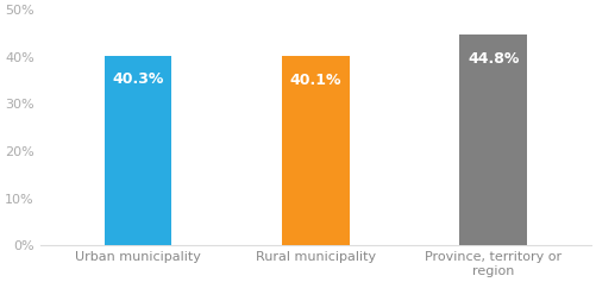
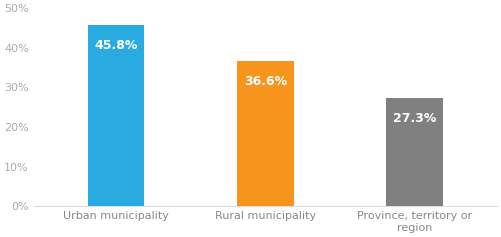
Urban municipality: 40.3% -> 45.8%
Rural municipality: 40.1% -> 36.6%
Province, territory or region: 44.8% -> 27.3%
